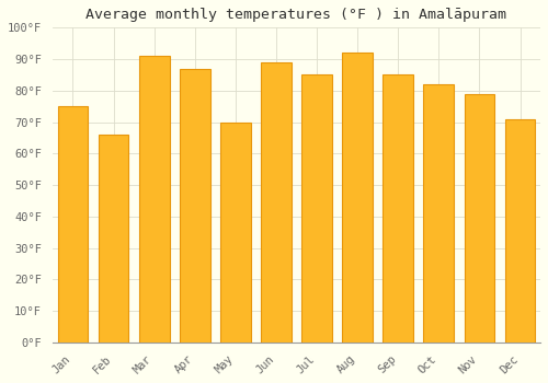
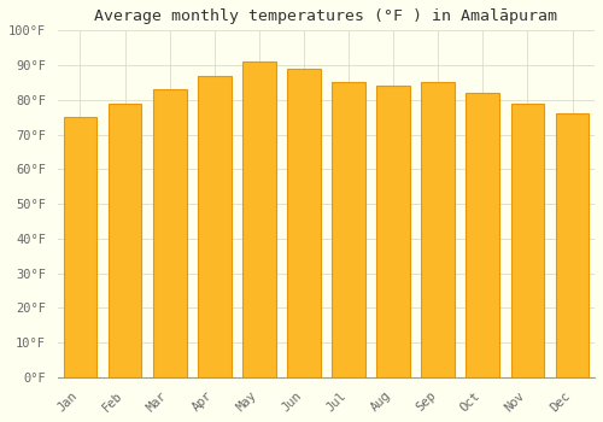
Feb: 66°F -> 79°F
Mar: 91°F -> 83°F
May: 70°F -> 91°F
Aug: 92°F -> 84°F
Dec: 71°F -> 76°F
